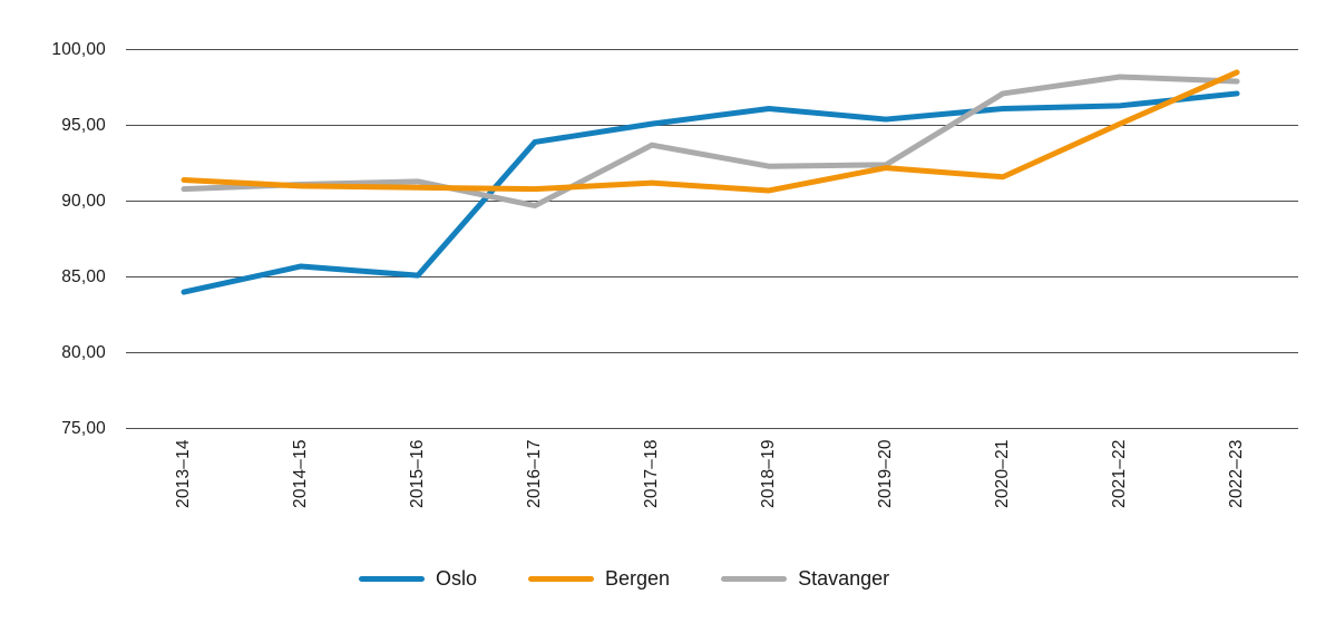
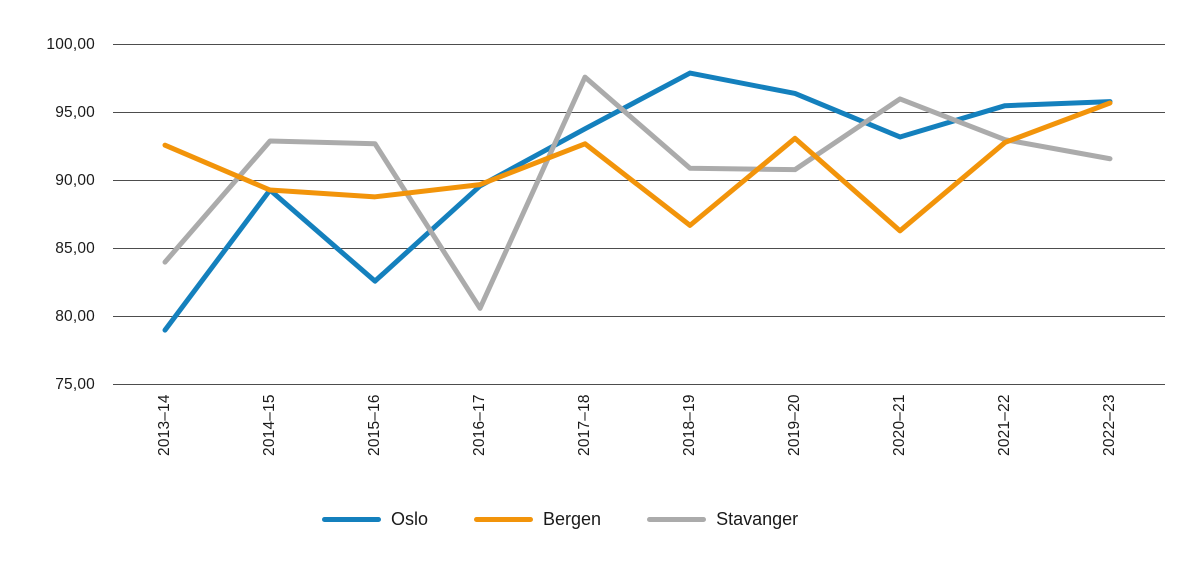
Oslo/2013–14: 84,0 -> 79,0
Bergen/2013–14: 91,4 -> 92,6
Stavanger/2013–14: 90,8 -> 84,0
Oslo/2014–15: 85,7 -> 89,3
Bergen/2014–15: 91,0 -> 89,3
Stavanger/2014–15: 91,1 -> 92,9
Oslo/2015–16: 85,1 -> 82,6
Bergen/2015–16: 90,9 -> 88,8
Stavanger/2015–16: 91,3 -> 92,7
Oslo/2016–17: 93,9 -> 89,6
Bergen/2016–17: 90,8 -> 89,7
Stavanger/2016–17: 89,7 -> 80,6
Oslo/2017–18: 95,1 -> 93,8
Bergen/2017–18: 91,2 -> 92,7
Stavanger/2017–18: 93,7 -> 97,6
Oslo/2018–19: 96,1 -> 97,9
Bergen/2018–19: 90,7 -> 86,7
Stavanger/2018–19: 92,3 -> 90,9
Oslo/2019–20: 95,4 -> 96,4
Bergen/2019–20: 92,2 -> 93,1
Stavanger/2019–20: 92,4 -> 90,8
Oslo/2020–21: 96,1 -> 93,2
Bergen/2020–21: 91,6 -> 86,3
Stavanger/2020–21: 97,1 -> 96,0
Oslo/2021–22: 96,3 -> 95,5
Bergen/2021–22: 95,1 -> 92,8
Stavanger/2021–22: 98,2 -> 93,0
Oslo/2022–23: 97,1 -> 95,8
Bergen/2022–23: 98,5 -> 95,7
Stavanger/2022–23: 97,9 -> 91,6
